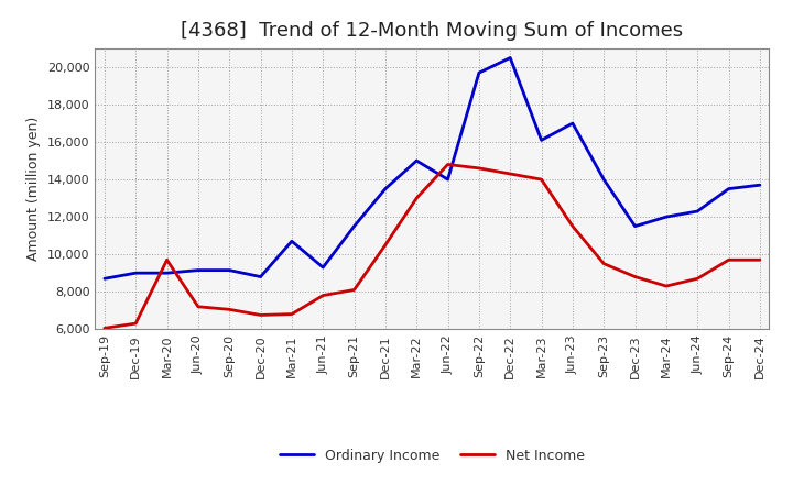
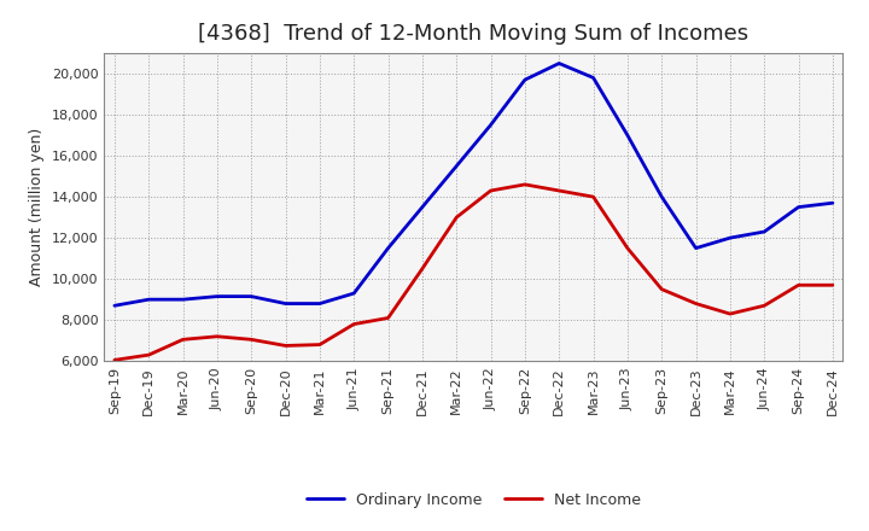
Net Income/Mar-20: 9,700 -> 7,000
Ordinary Income/Mar-21: 10,700 -> 8,800
Ordinary Income/Mar-22: 15,000 -> 15,500
Ordinary Income/Jun-22: 14,000 -> 17,500
Net Income/Jun-22: 14,800 -> 14,300
Ordinary Income/Mar-23: 16,100 -> 19,800
